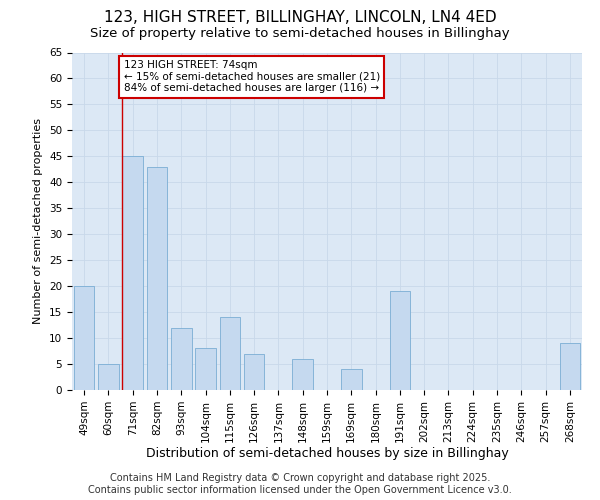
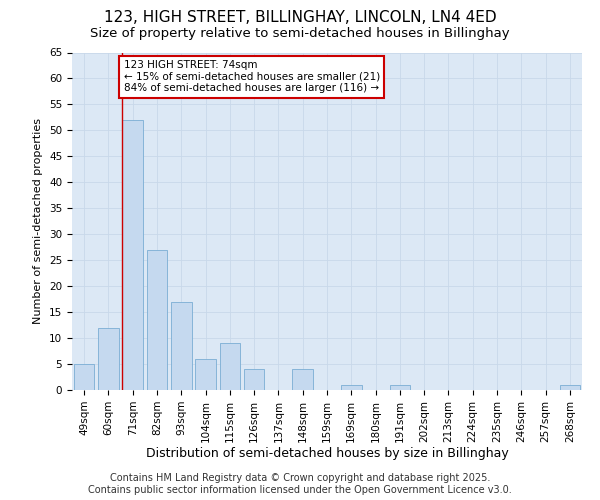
49sqm: 20 -> 5
60sqm: 5 -> 12
71sqm: 45 -> 52
82sqm: 43 -> 27
93sqm: 12 -> 17
104sqm: 8 -> 6
115sqm: 14 -> 9
126sqm: 7 -> 4
148sqm: 6 -> 4
169sqm: 4 -> 1
191sqm: 19 -> 1
268sqm: 9 -> 1
